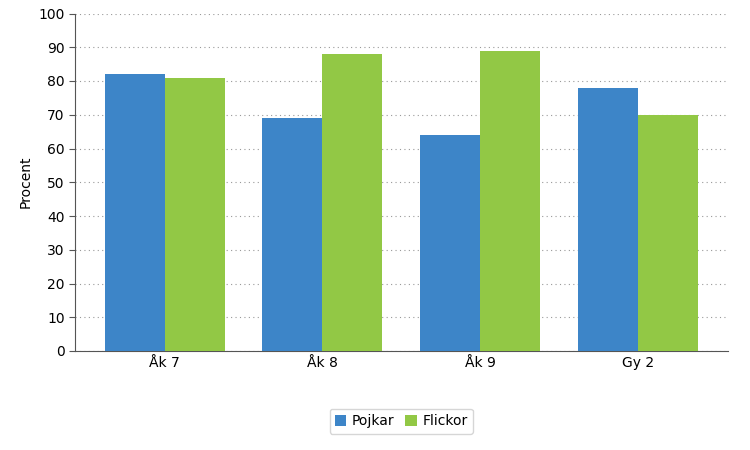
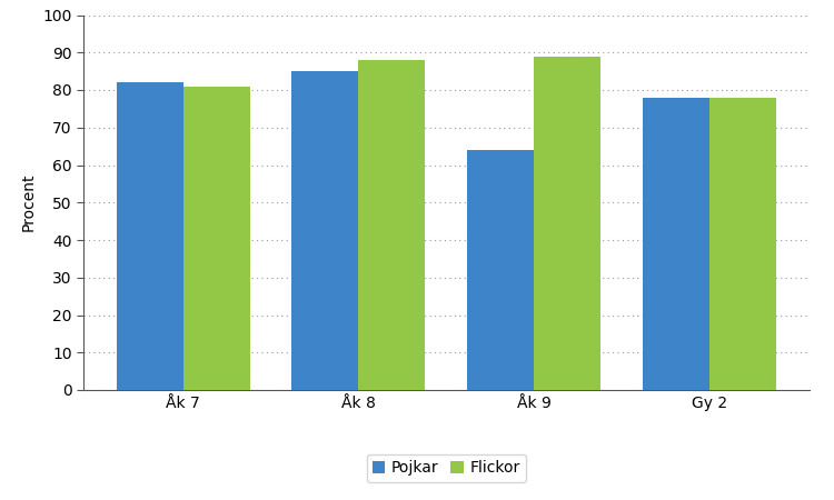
Pojkar/Åk 8: 69 -> 85
Flickor/Gy 2: 70 -> 78
